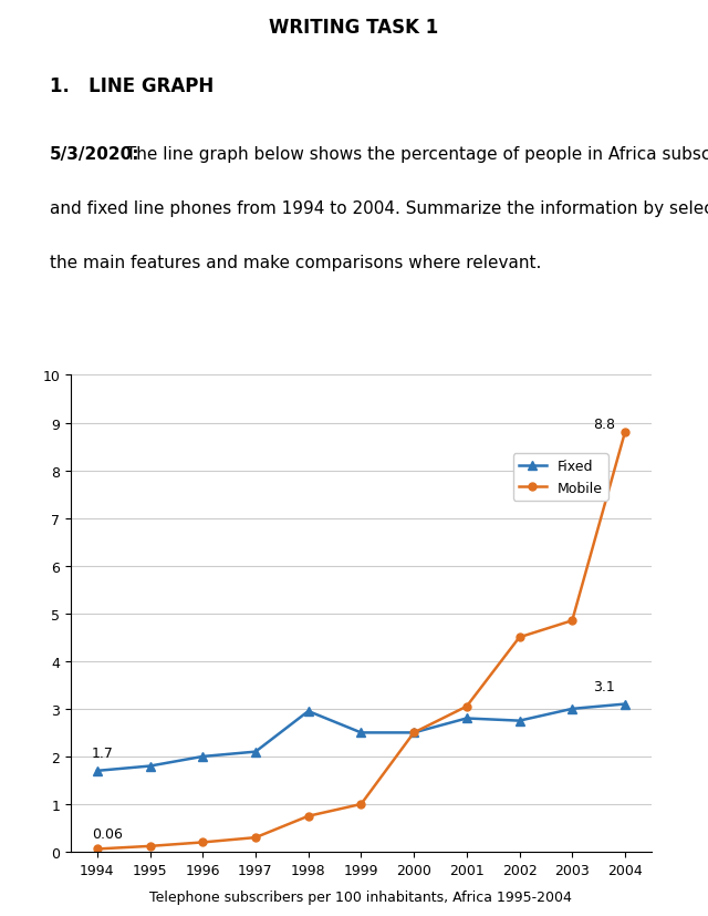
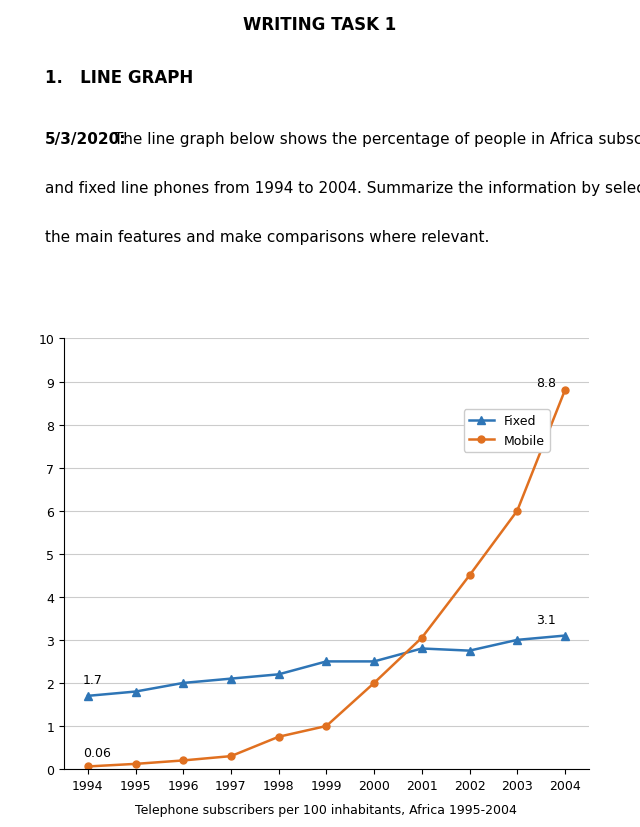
Fixed/1998: 2.95 -> 2.20
Mobile/2000: 2.50 -> 2.00
Mobile/2003: 4.85 -> 6.00
